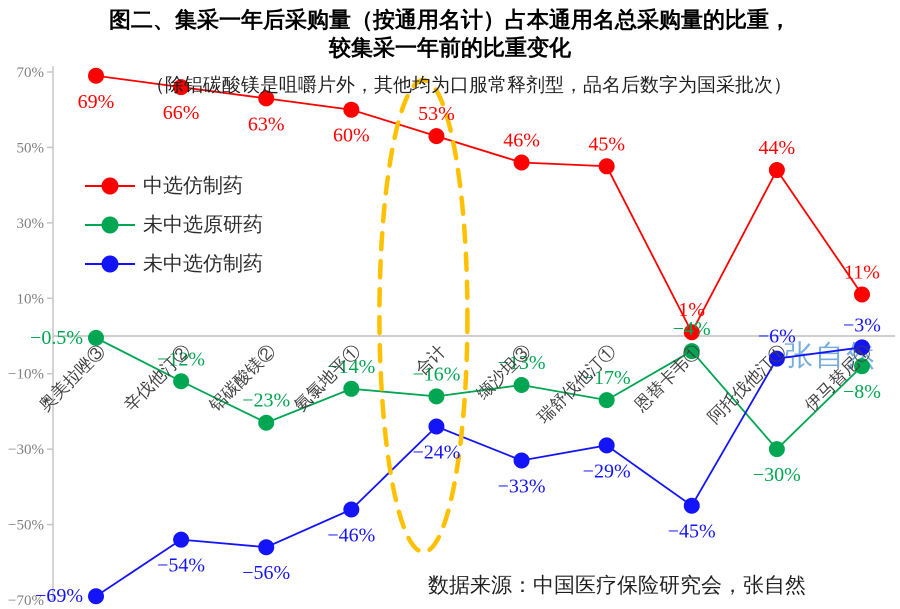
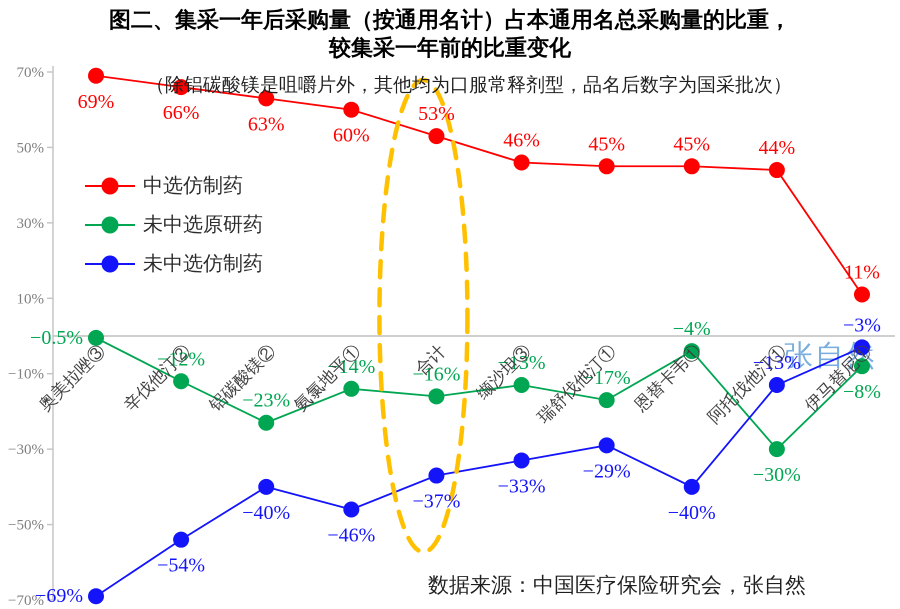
未中选仿制药/铝碳酸镁②: −56% -> −40%
未中选仿制药/合计: −24% -> −37%
中选仿制药/恩替卡韦①: 1% -> 45%
未中选仿制药/恩替卡韦①: −45% -> −40%
未中选仿制药/阿托伐他汀①: −6% -> −13%
